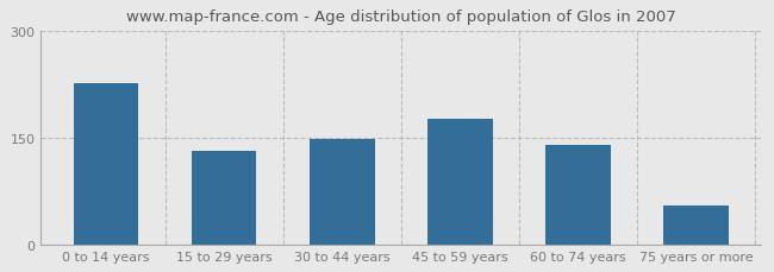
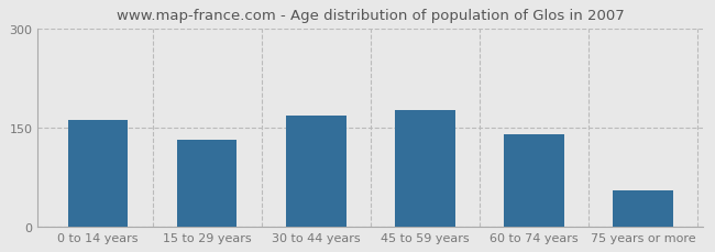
0 to 14 years: 226 -> 161
30 to 44 years: 148 -> 168
